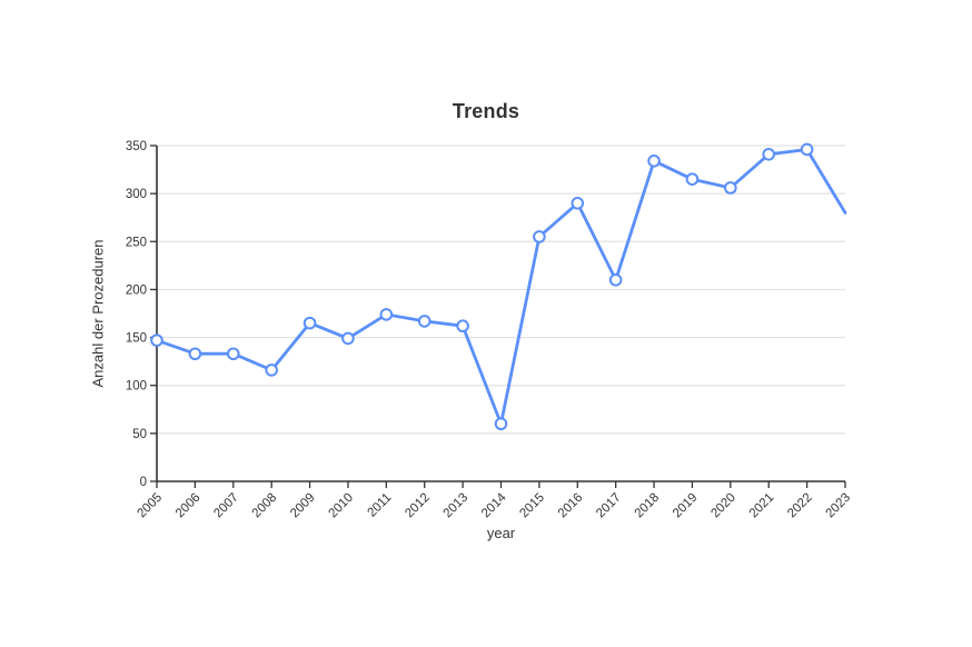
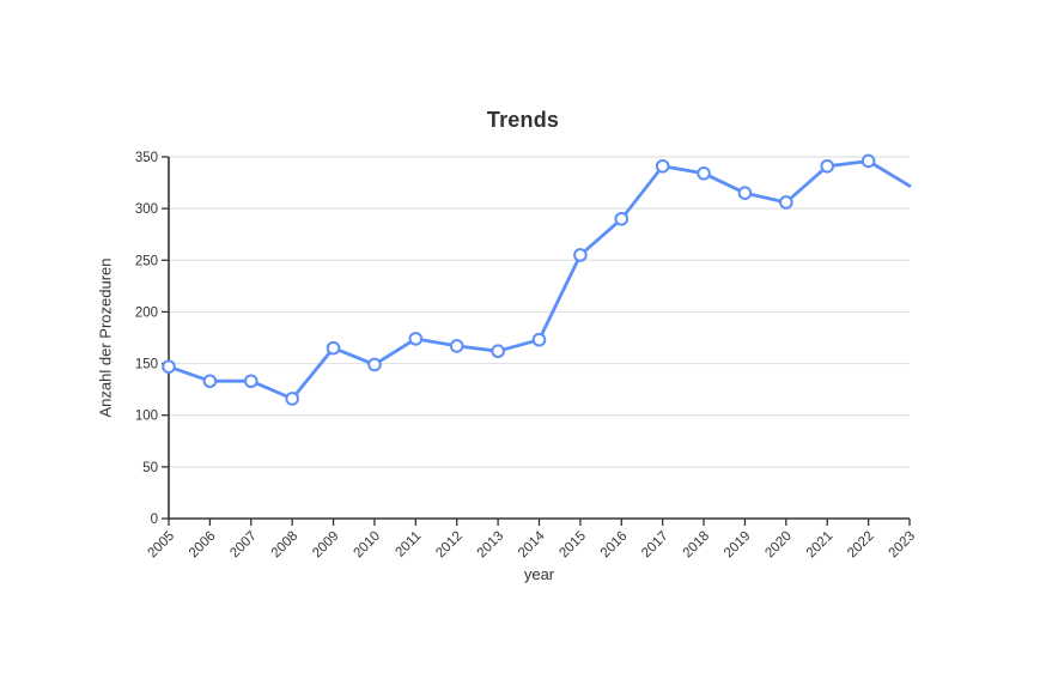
2014: 60 -> 170
2017: 210 -> 340
2023: 280 -> 320
